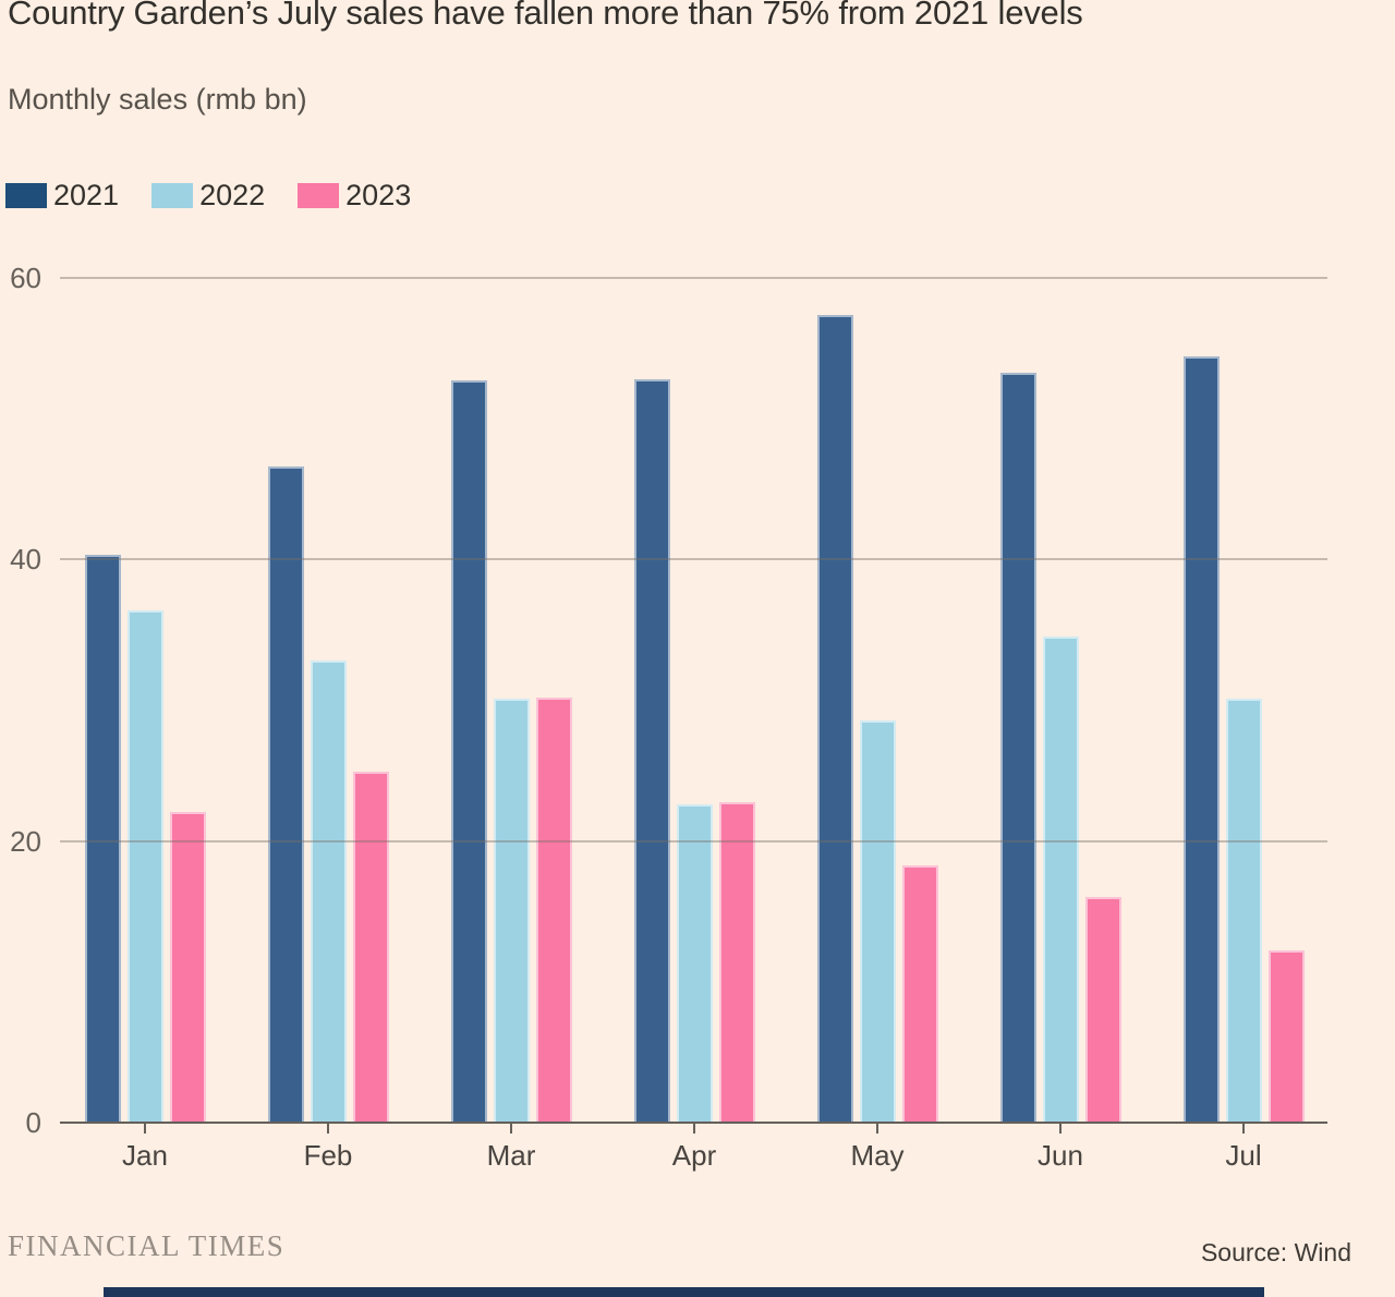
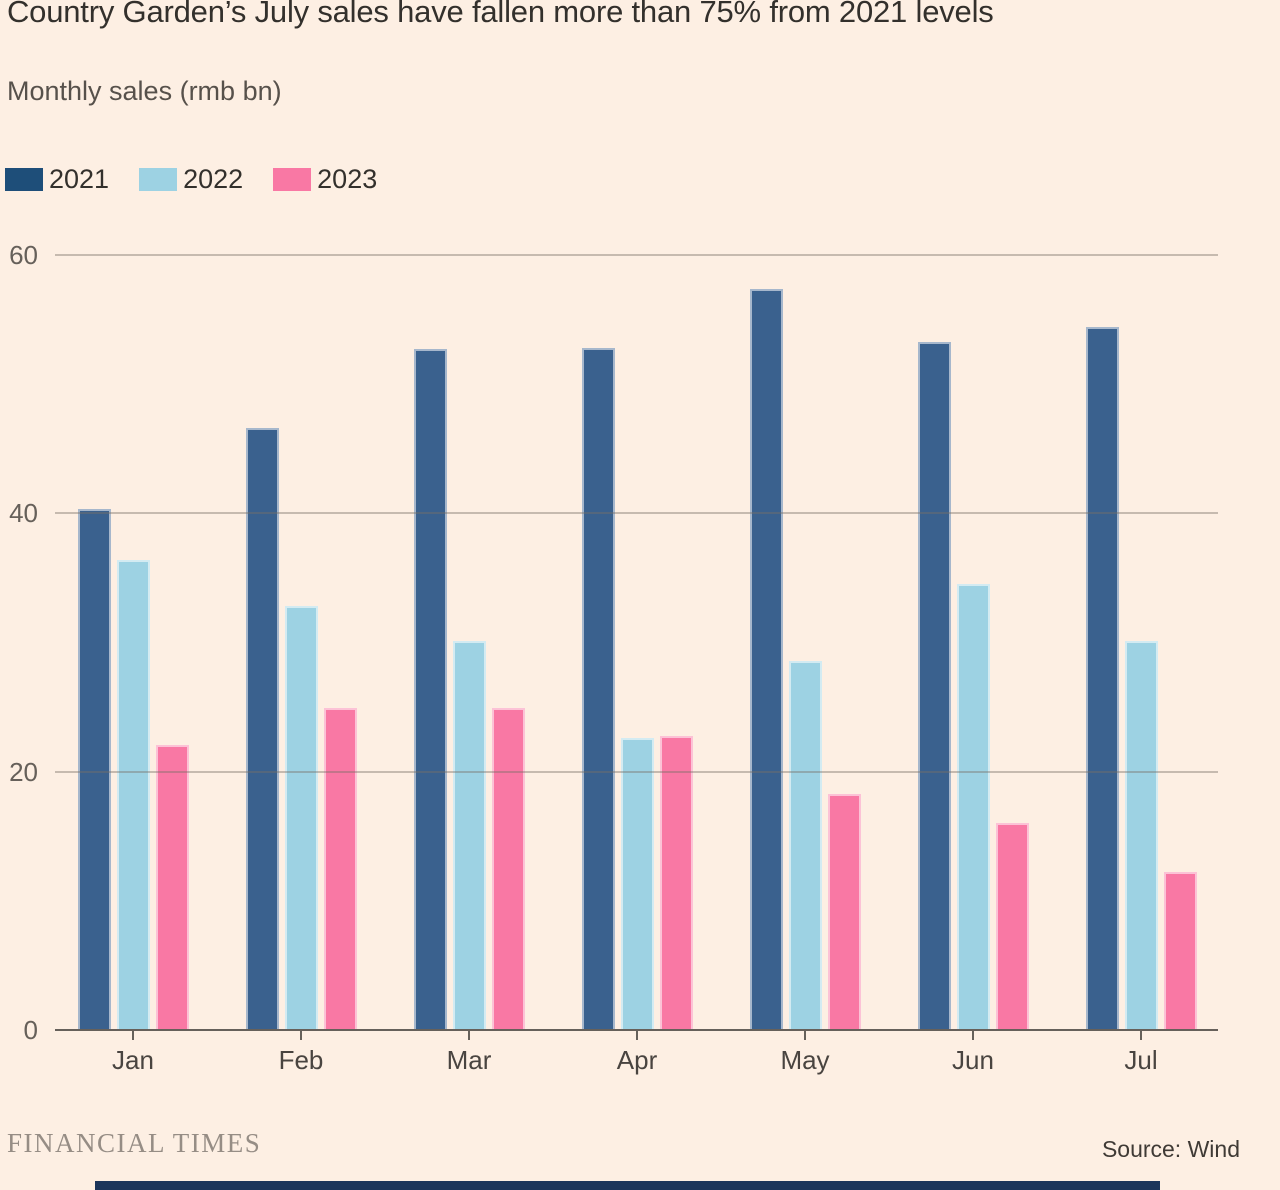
2023/Mar: 30.2 -> 24.9
